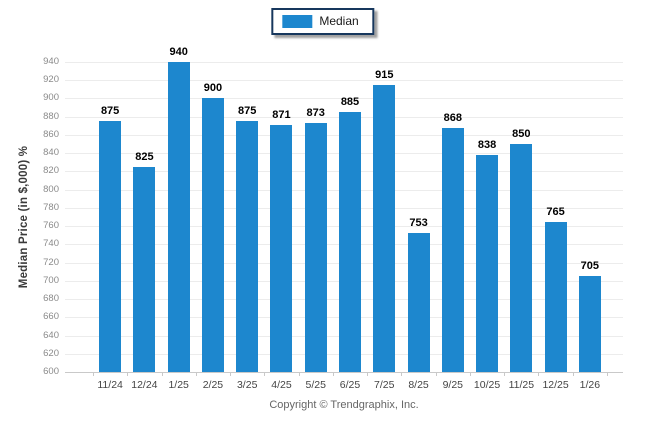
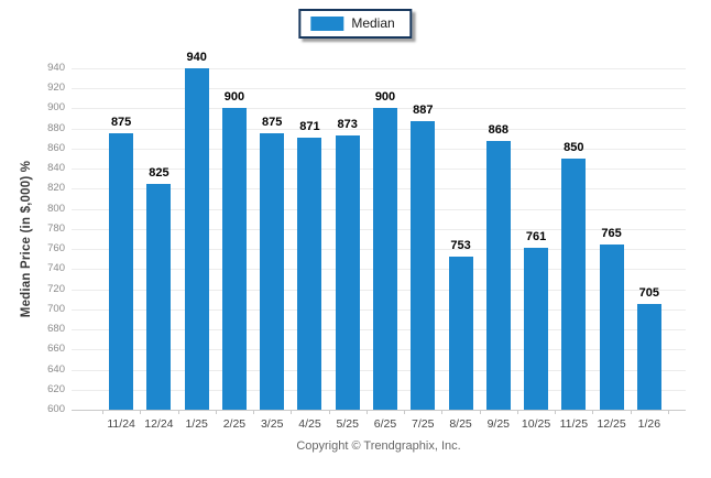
6/25: 885 -> 900
7/25: 915 -> 887
10/25: 838 -> 761
